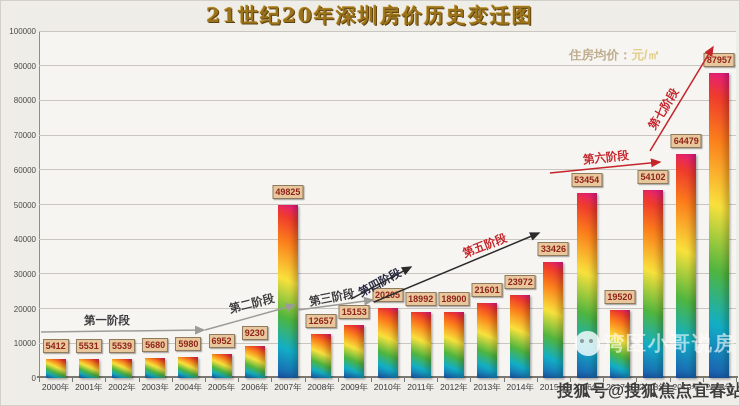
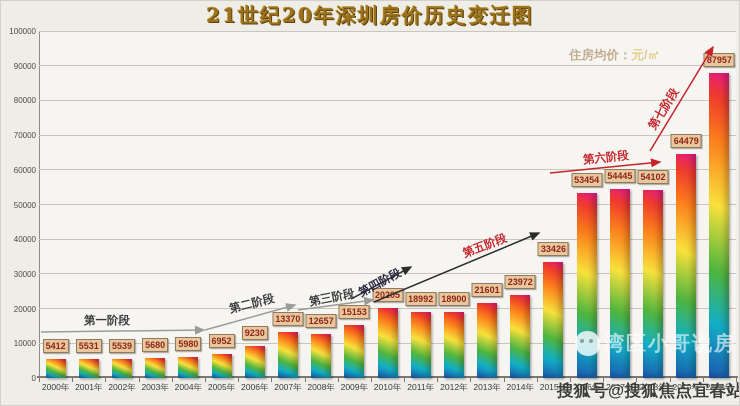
2007年: 49825 -> 13370
2017年: 19520 -> 54445
